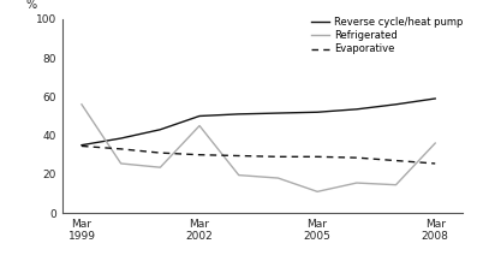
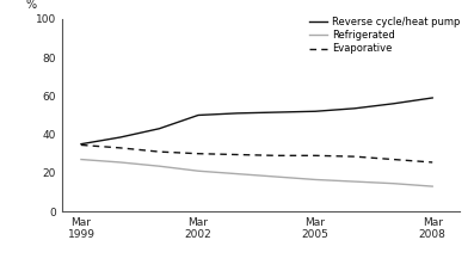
Refrigerated/Mar 1999: 56 -> 27
Refrigerated/Mar 2002: 45 -> 21
Refrigerated/Mar 2005: 11 -> 16
Refrigerated/Mar 2008: 36 -> 13
